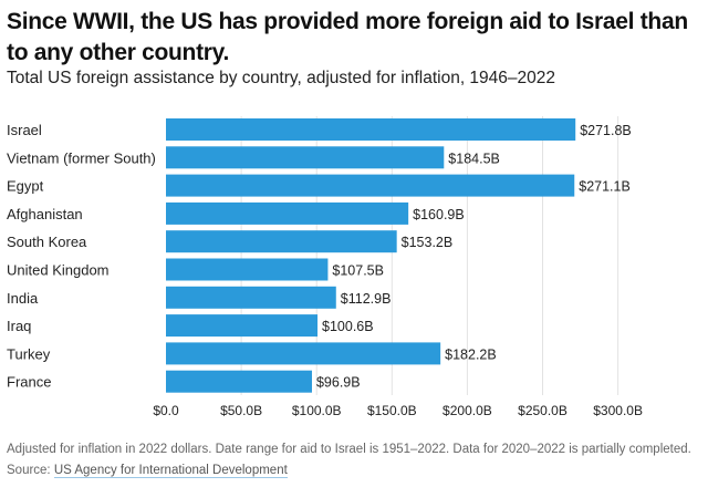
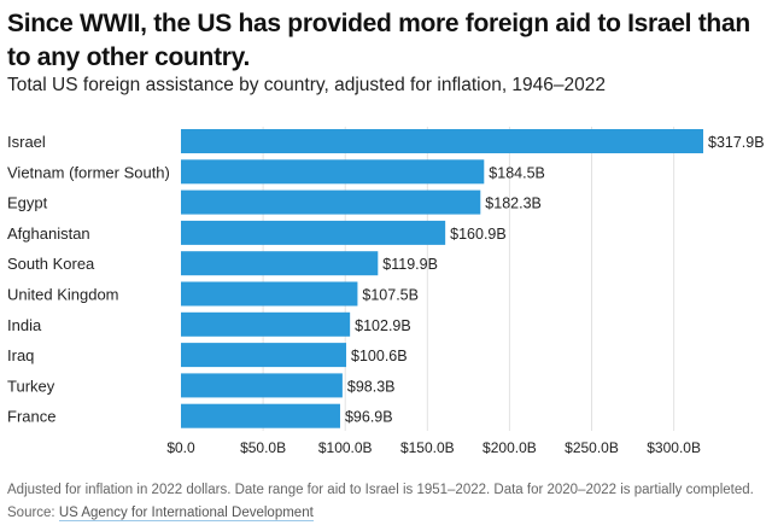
Israel: $271.8B -> $317.9B
Egypt: $271.1B -> $182.3B
South Korea: $153.2B -> $119.9B
India: $112.9B -> $102.9B
Turkey: $182.2B -> $98.3B
